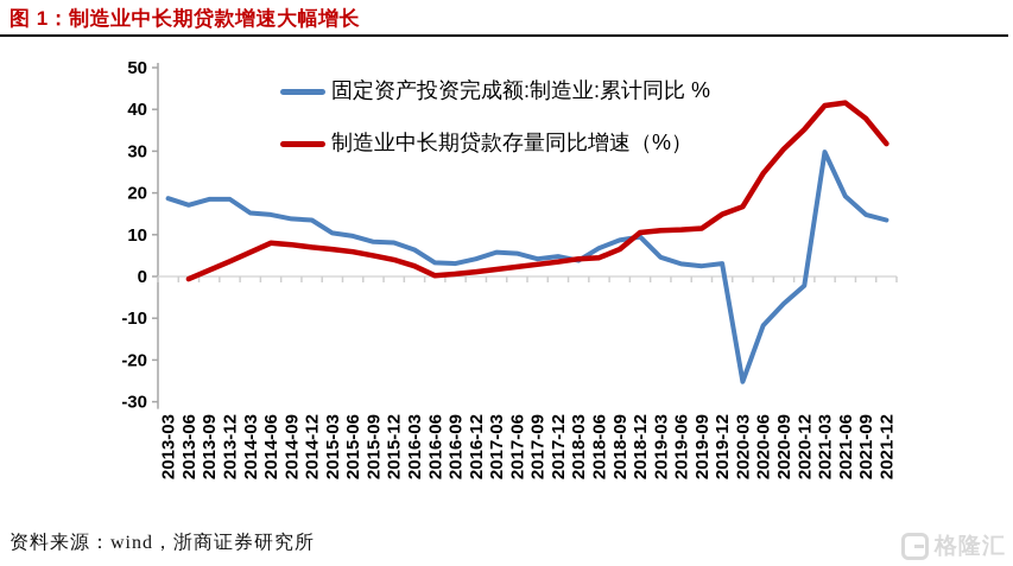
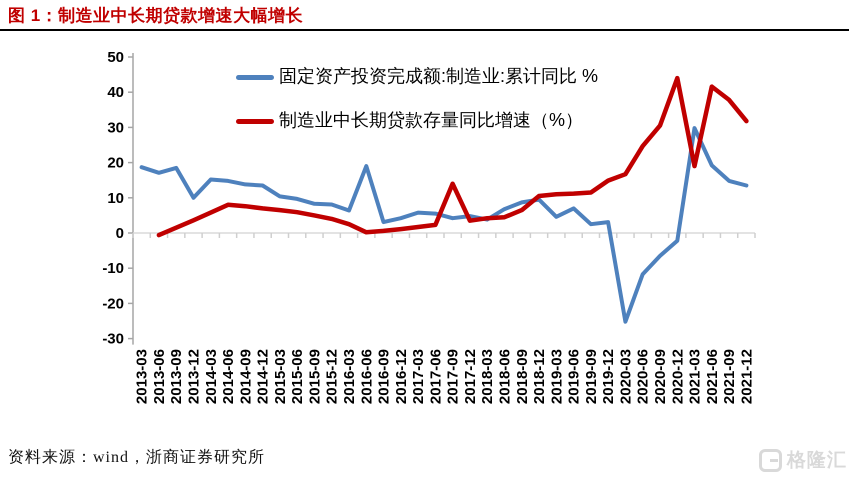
固定资产投资完成额:制造业:累计同比 %/2013-12: 18 -> 10
固定资产投资完成额:制造业:累计同比 %/2016-06: 3 -> 19
制造业中长期贷款存量同比增速（%）/2017-09: 3 -> 14
固定资产投资完成额:制造业:累计同比 %/2019-06: 3 -> 7
制造业中长期贷款存量同比增速（%）/2020-12: 35 -> 44
制造业中长期贷款存量同比增速（%）/2021-03: 41 -> 19
